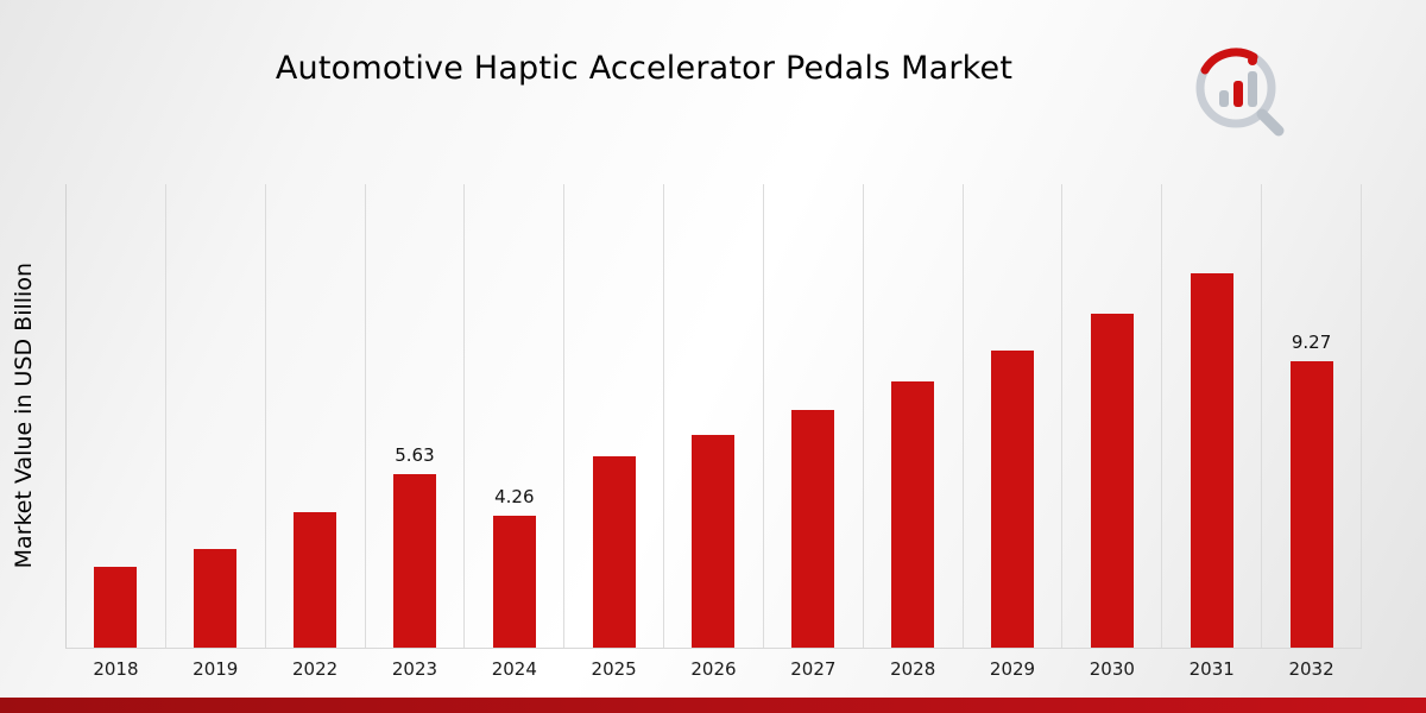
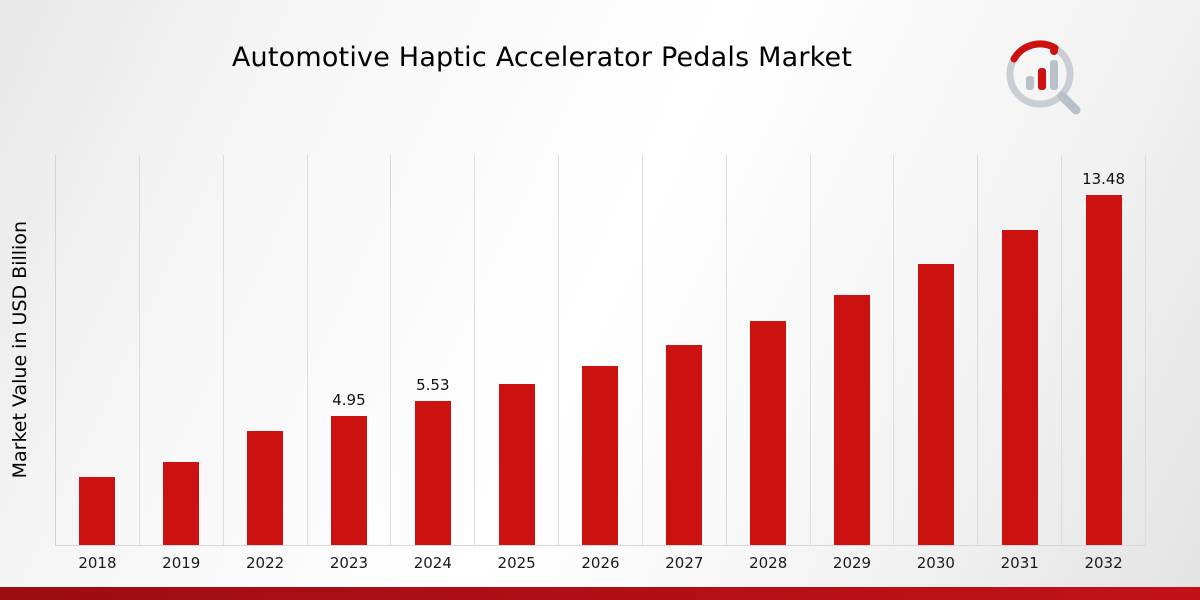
2023: 5.63 -> 4.95
2024: 4.26 -> 5.53
2032: 9.27 -> 13.48
